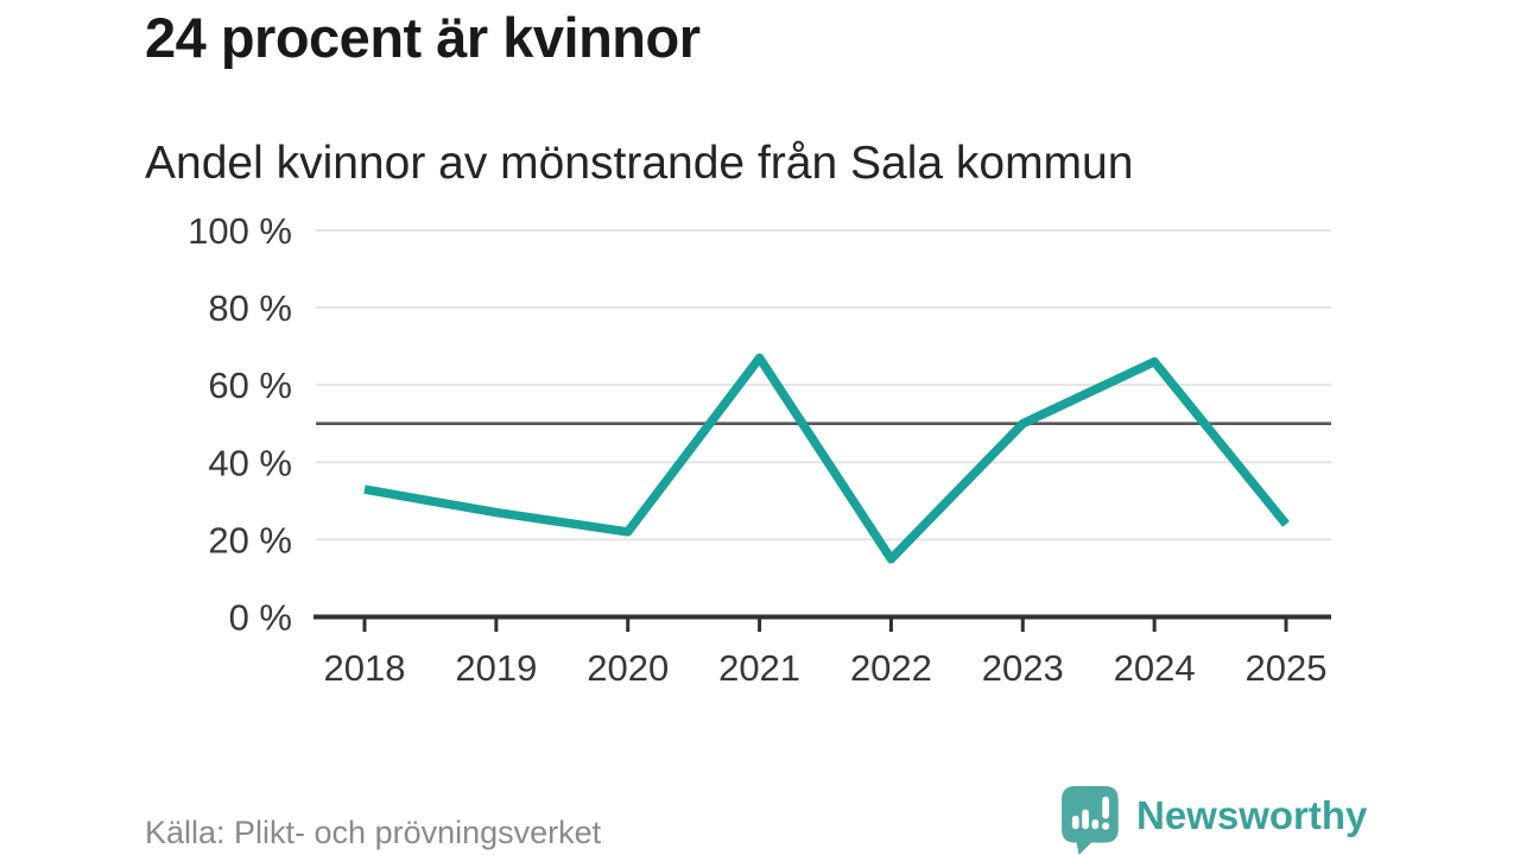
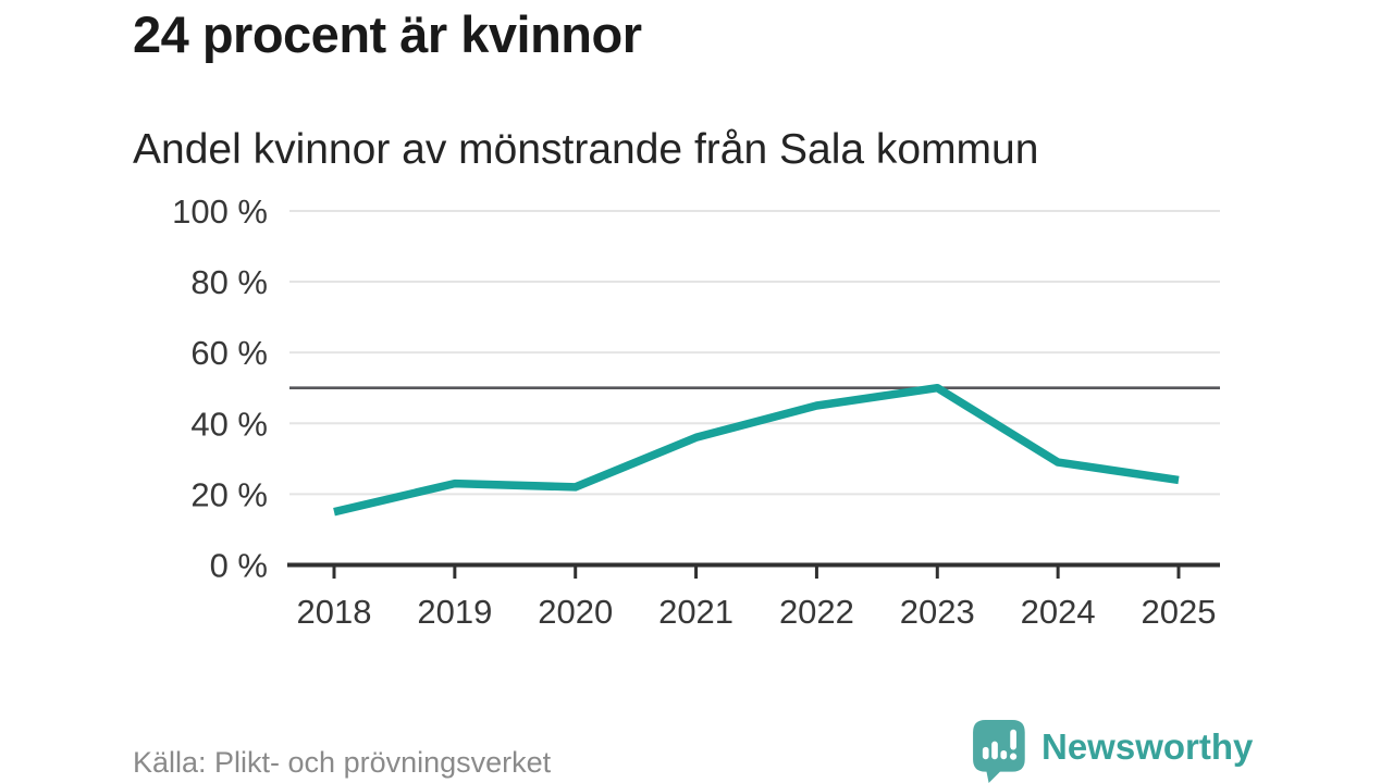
2018: 33% -> 15%
2019: 27% -> 23%
2021: 67% -> 36%
2022: 15% -> 45%
2024: 66% -> 29%
